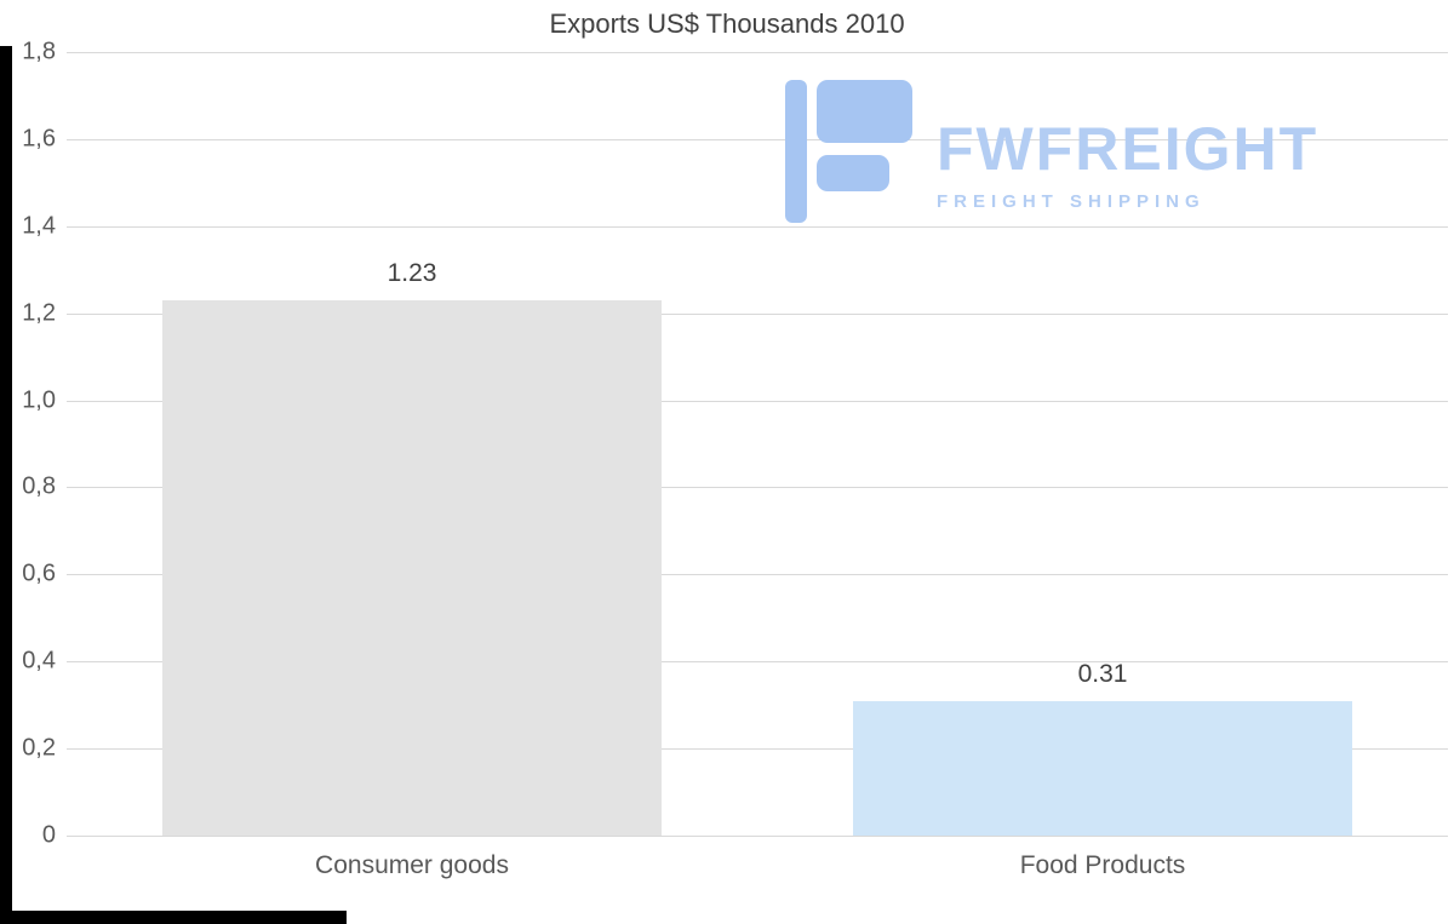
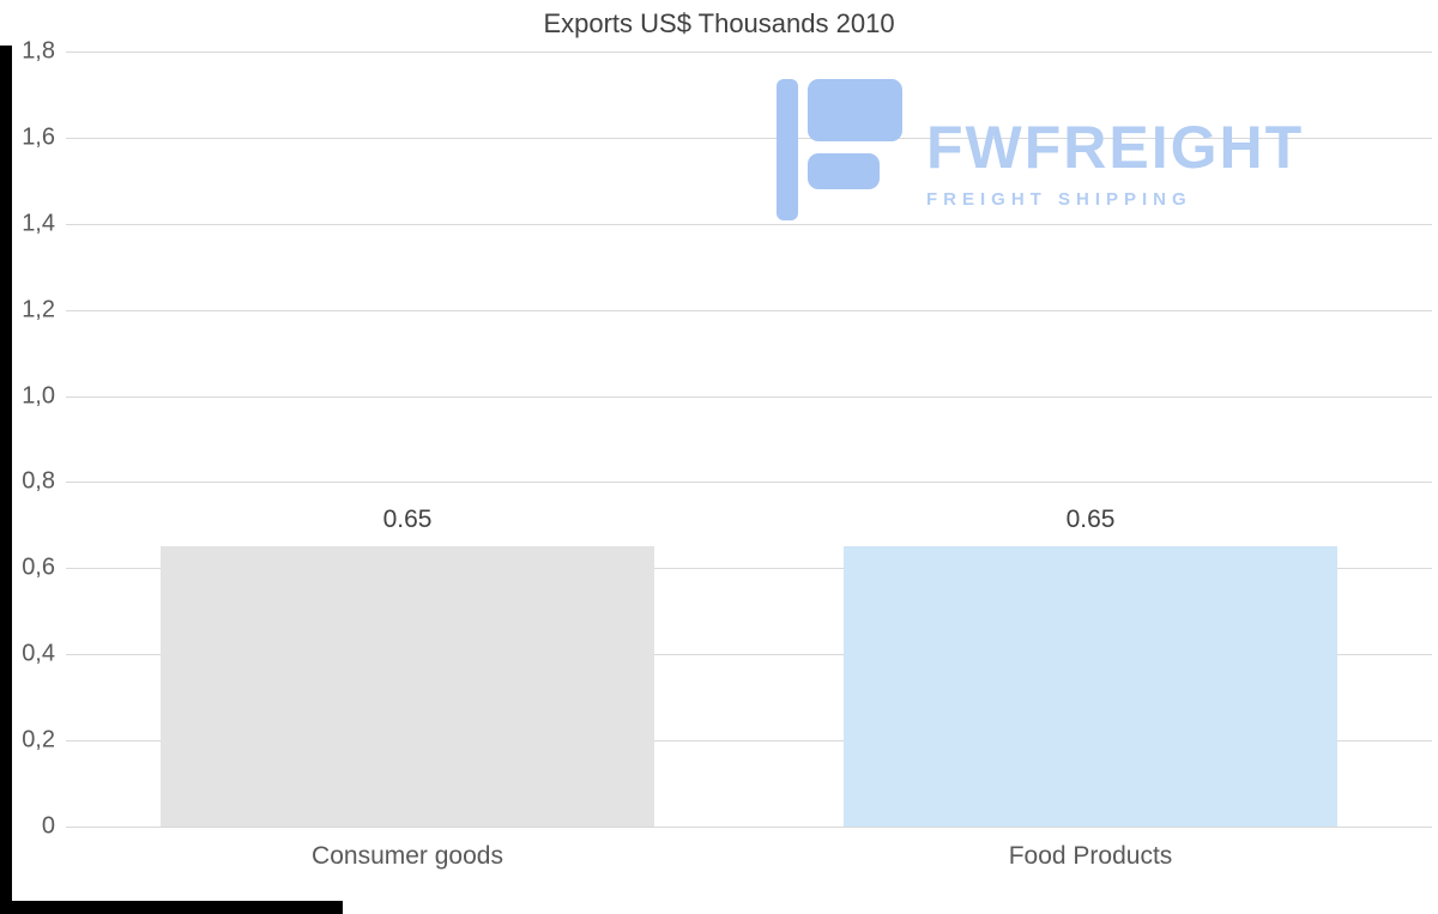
Consumer goods: 1.23 -> 0.65
Food Products: 0.31 -> 0.65
